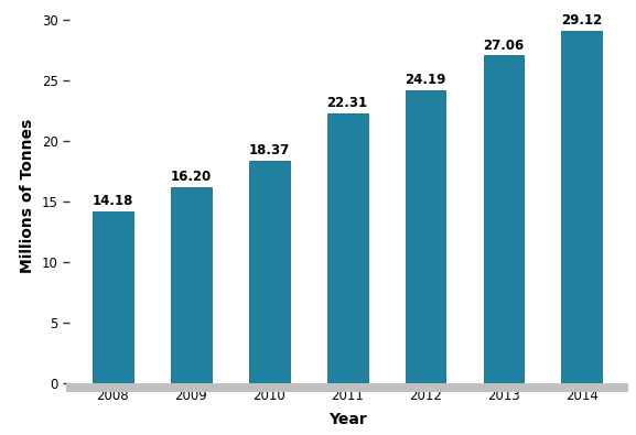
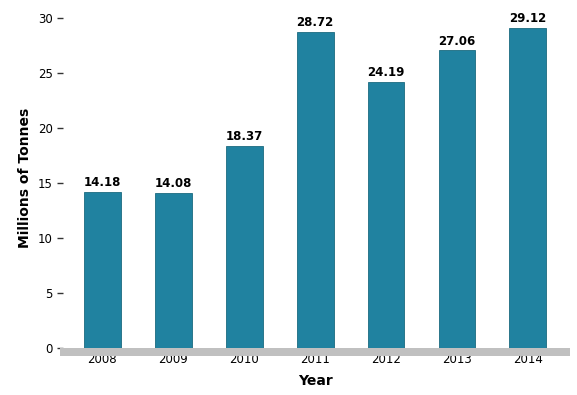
2009: 16.20 -> 14.08
2011: 22.31 -> 28.72
